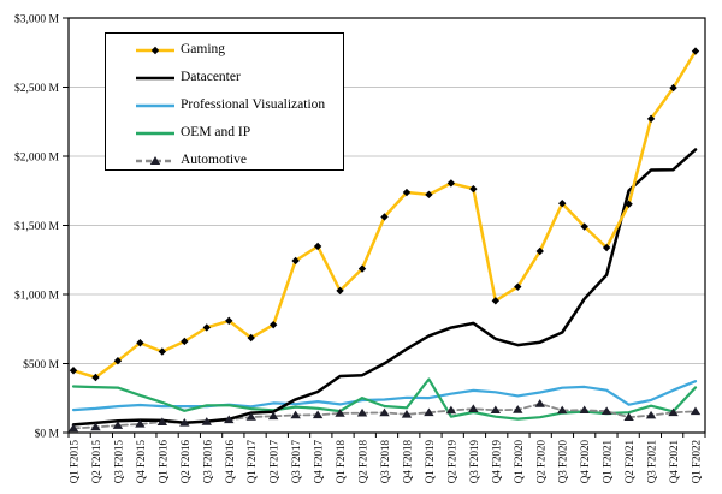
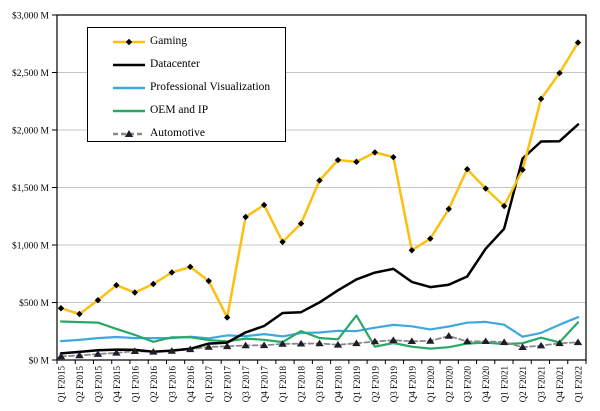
Gaming/Q2 F2017: $780M -> $370M
